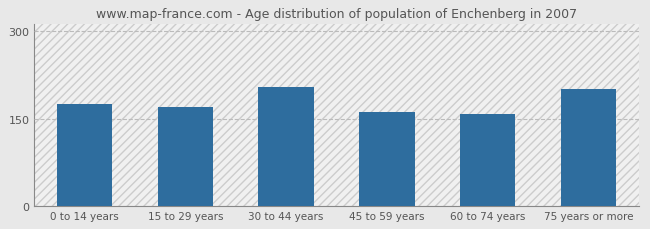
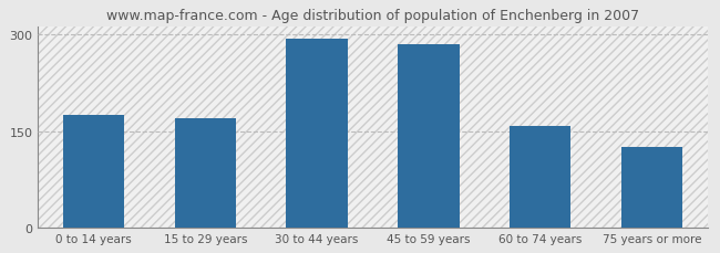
30 to 44 years: 204 -> 293
45 to 59 years: 162 -> 285
75 years or more: 200 -> 125
